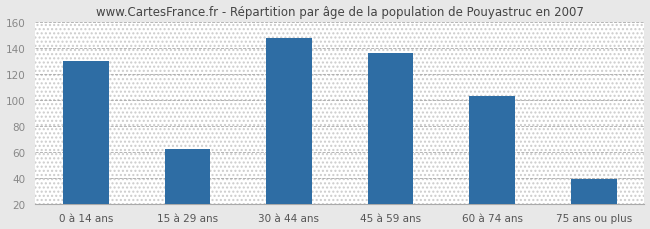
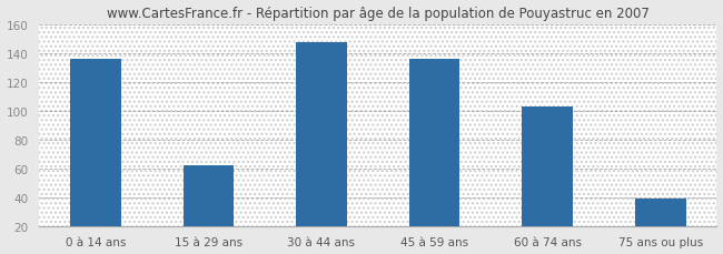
0 à 14 ans: 130 -> 136
